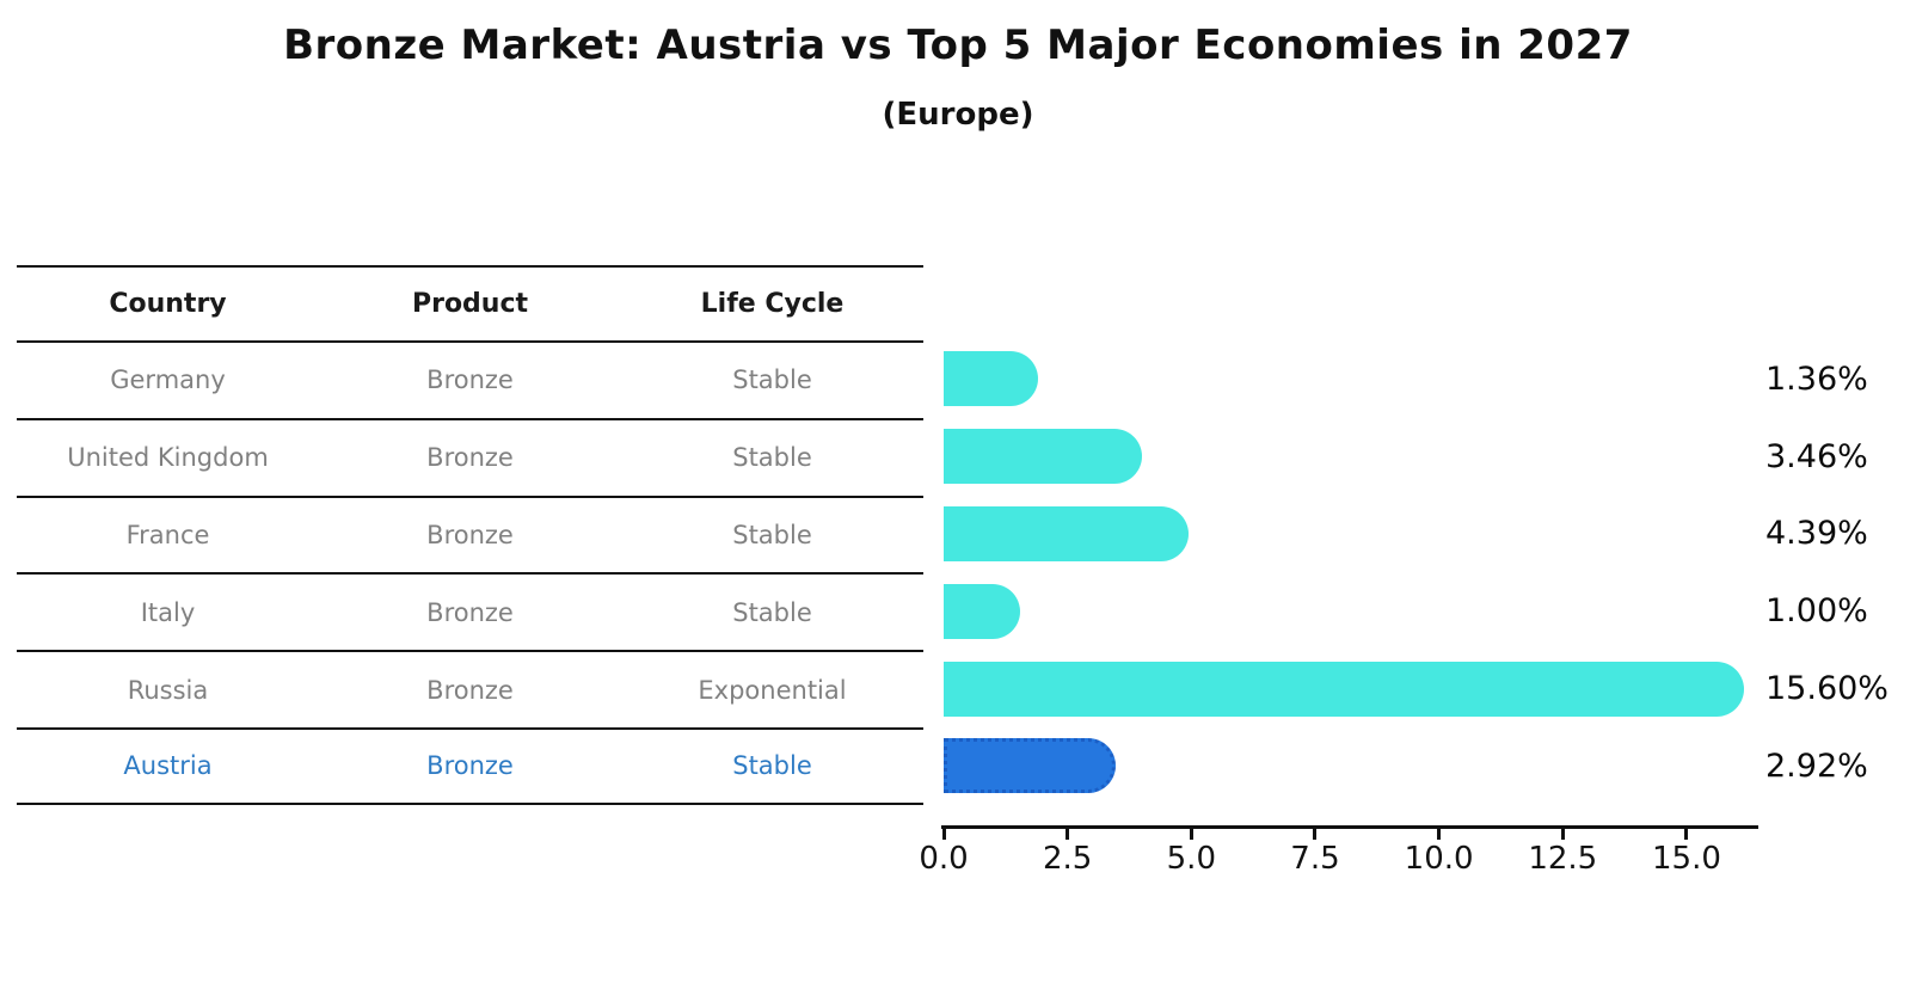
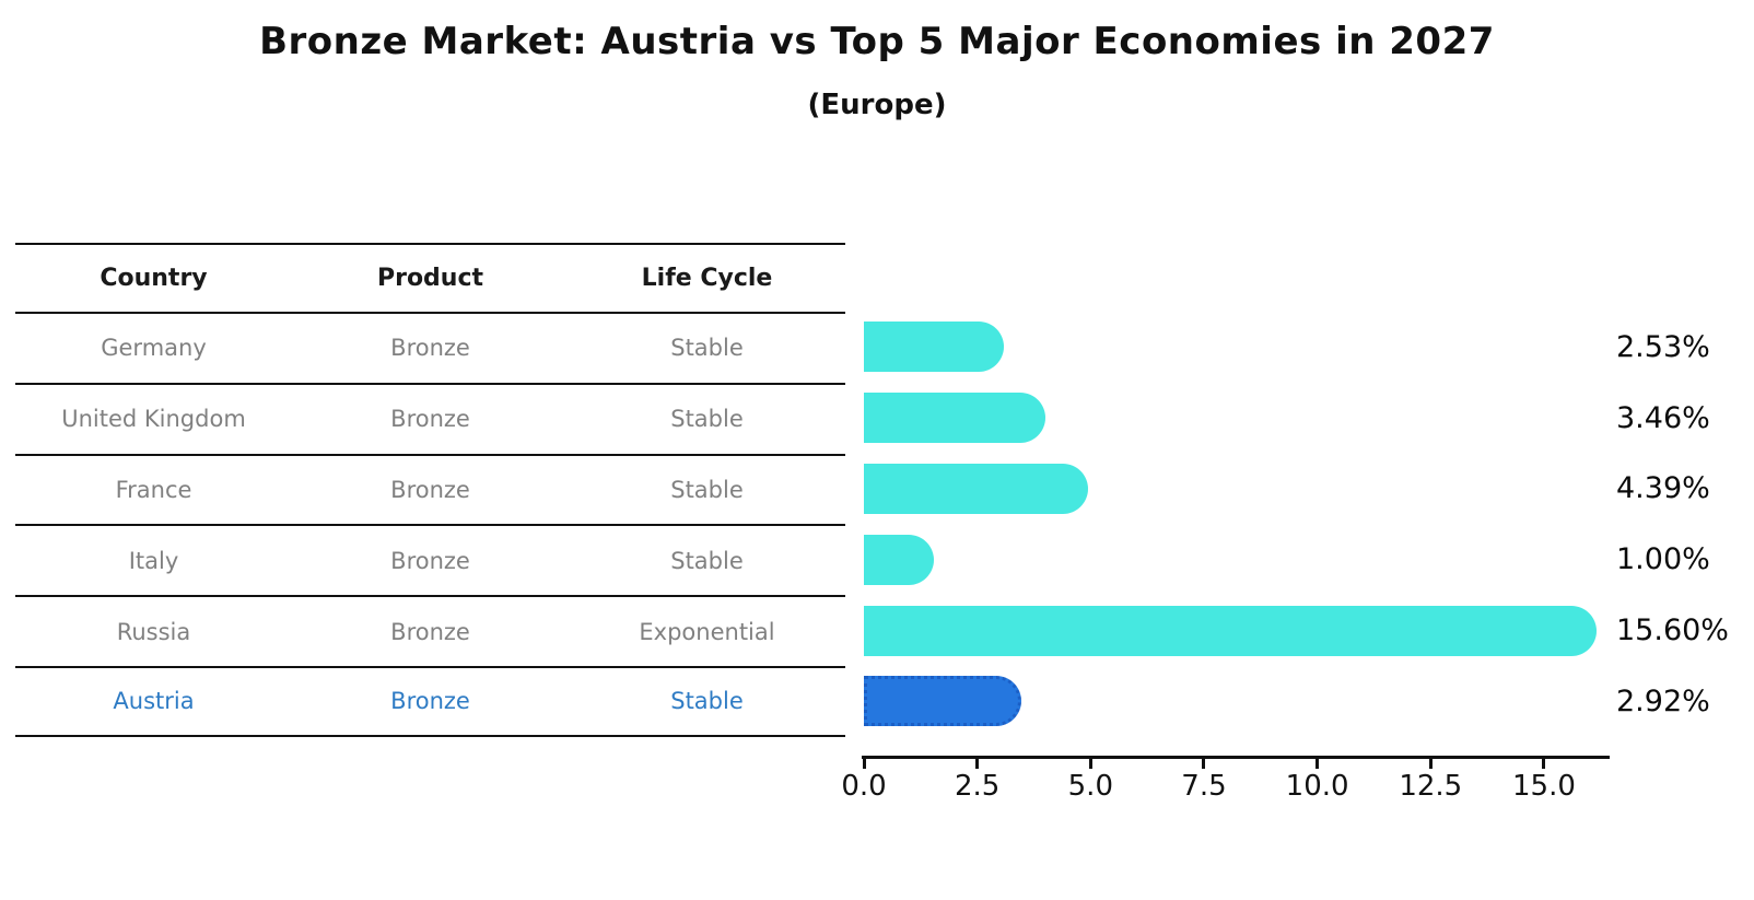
Germany: 1.36% -> 2.53%
